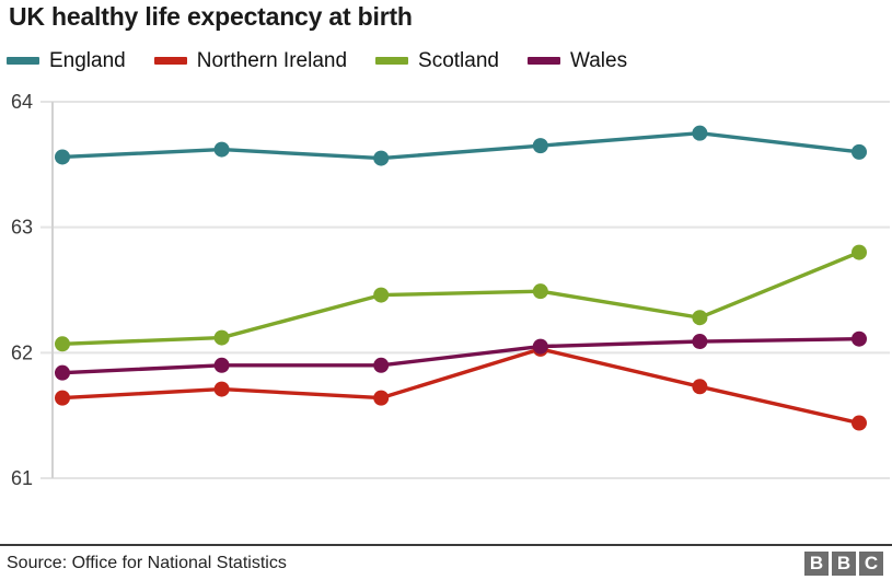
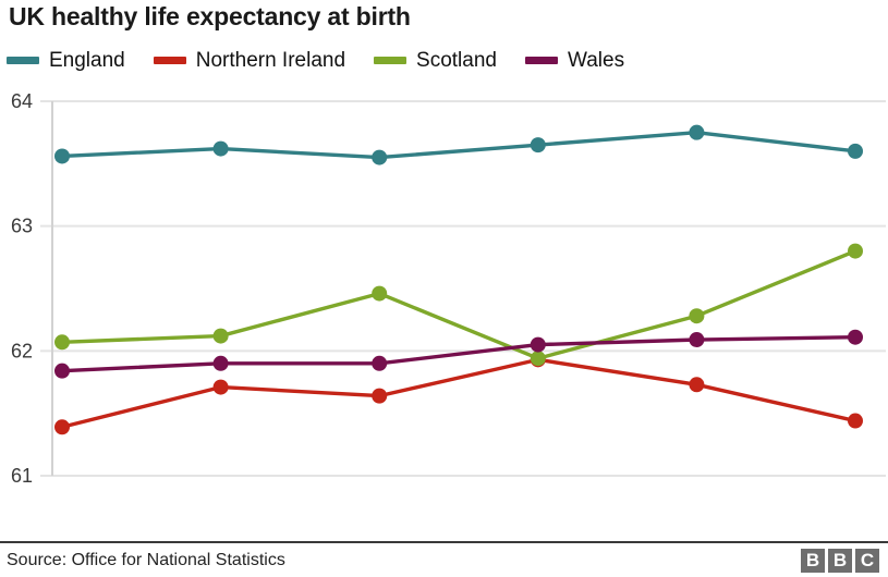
Northern Ireland/2011: 61.64 -> 61.39
Northern Ireland/2014: 62.03 -> 61.93
Scotland/2014: 62.49 -> 61.94
